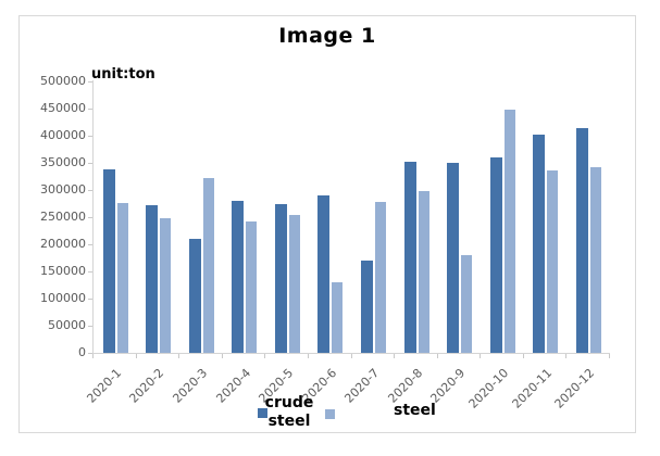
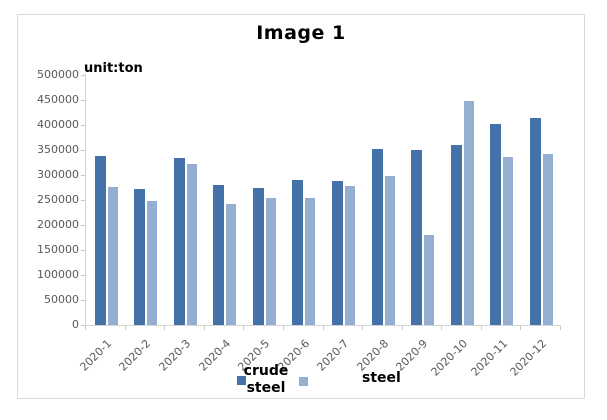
crude steel/2020-3: 210000 -> 330000
steel/2020-6: 130000 -> 260000
crude steel/2020-7: 170000 -> 290000
